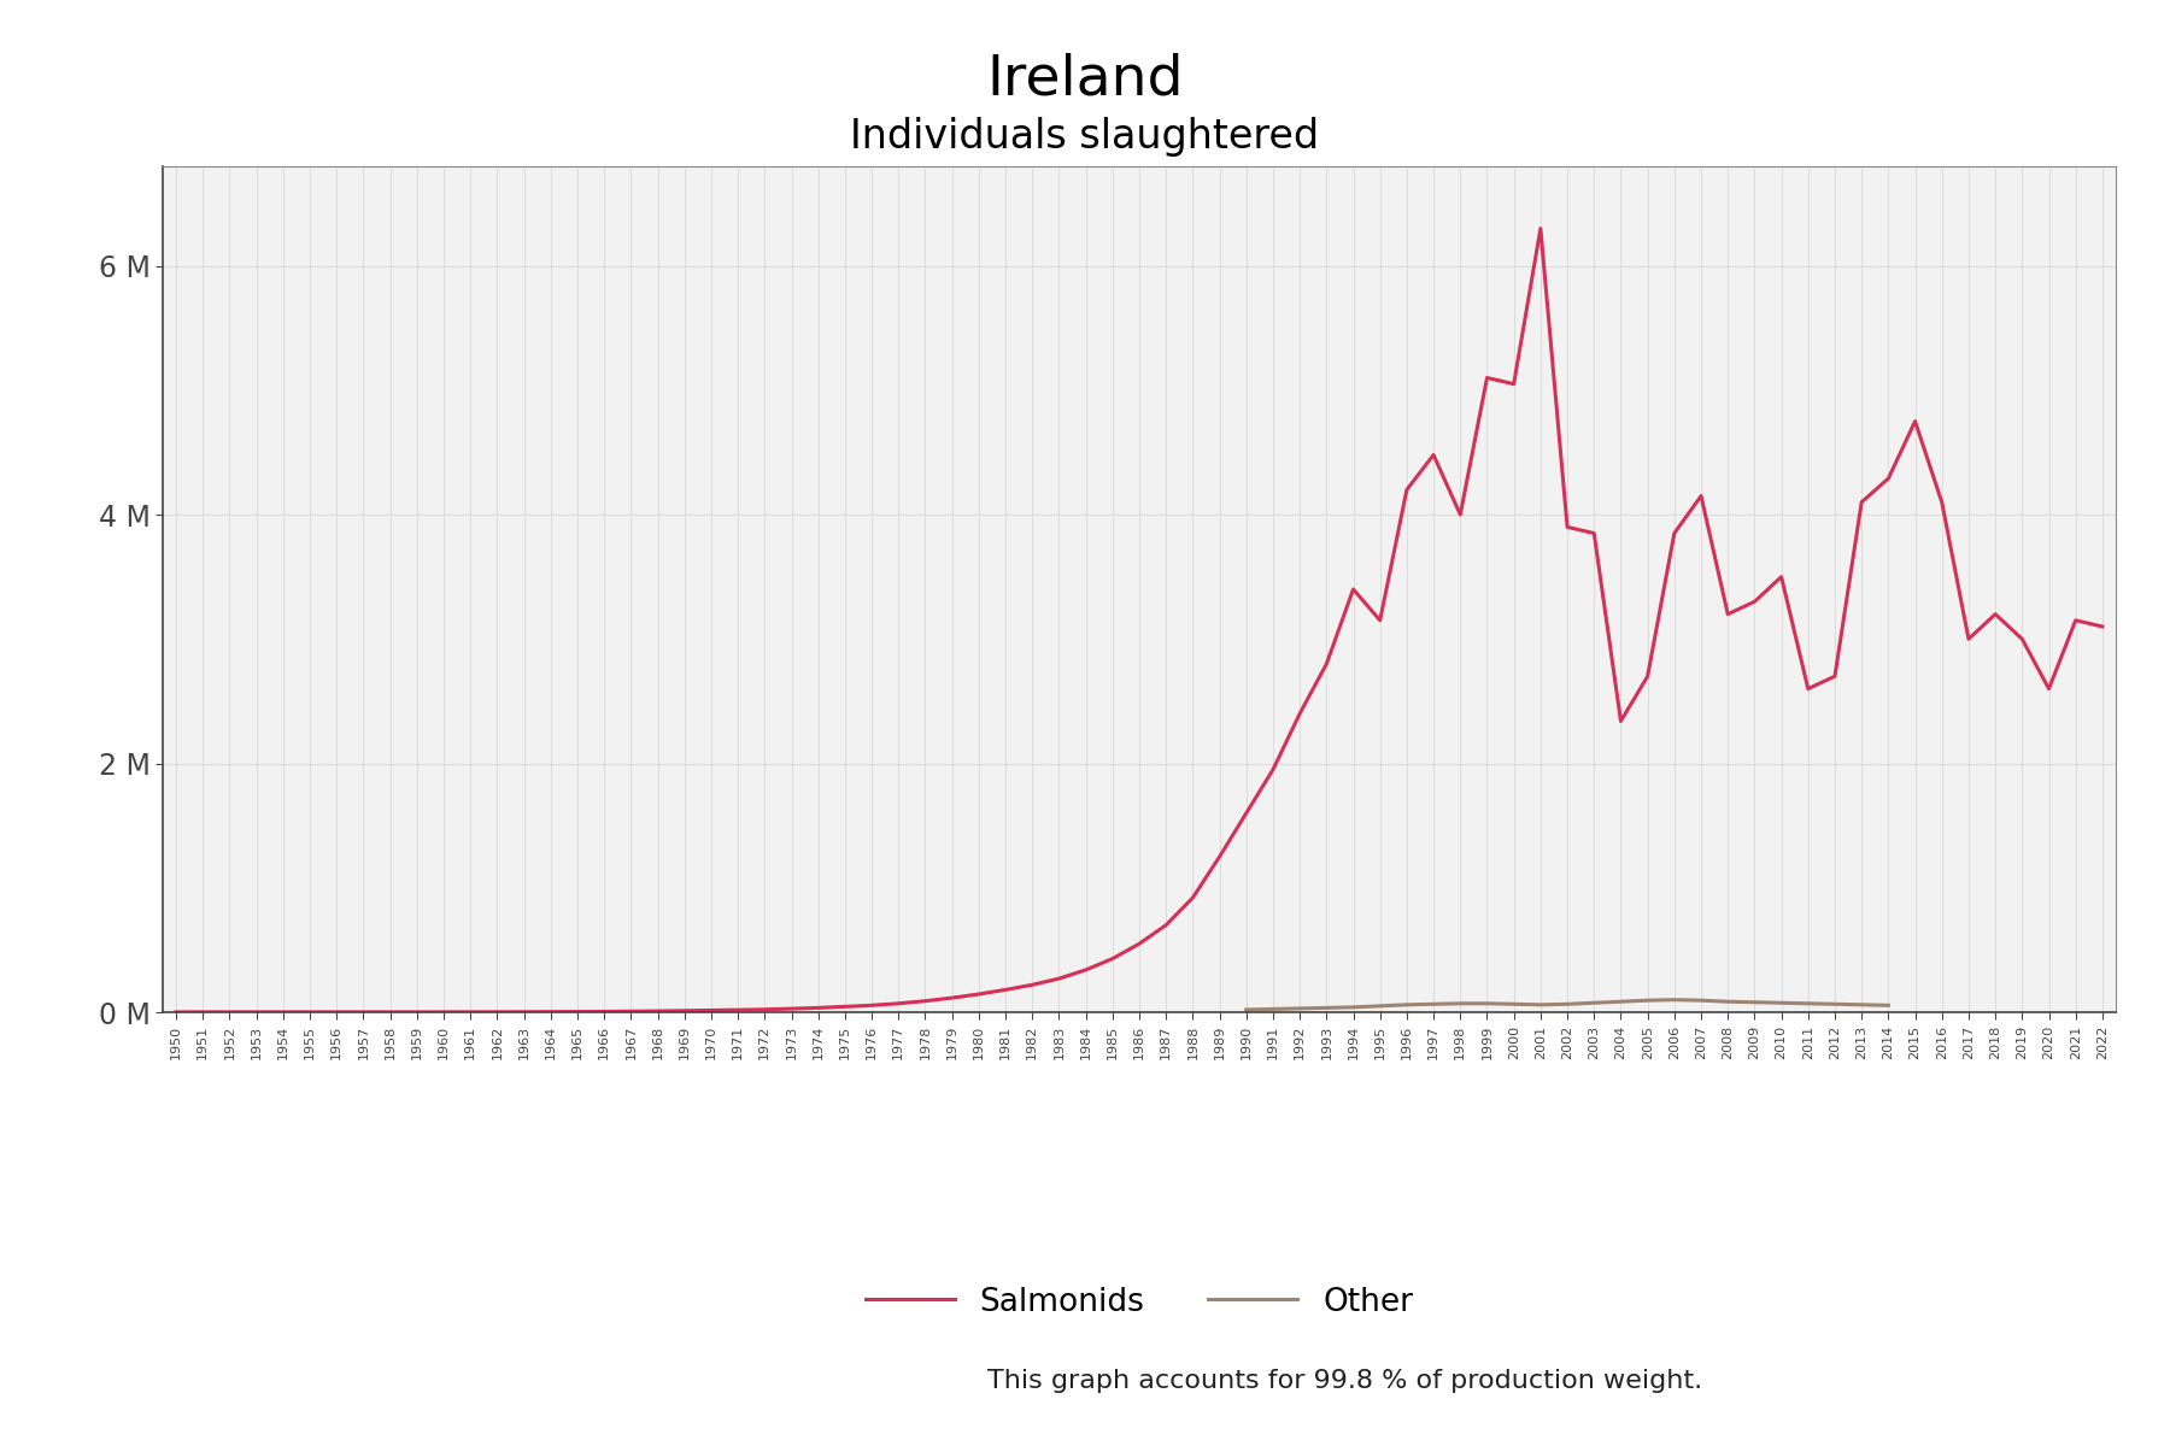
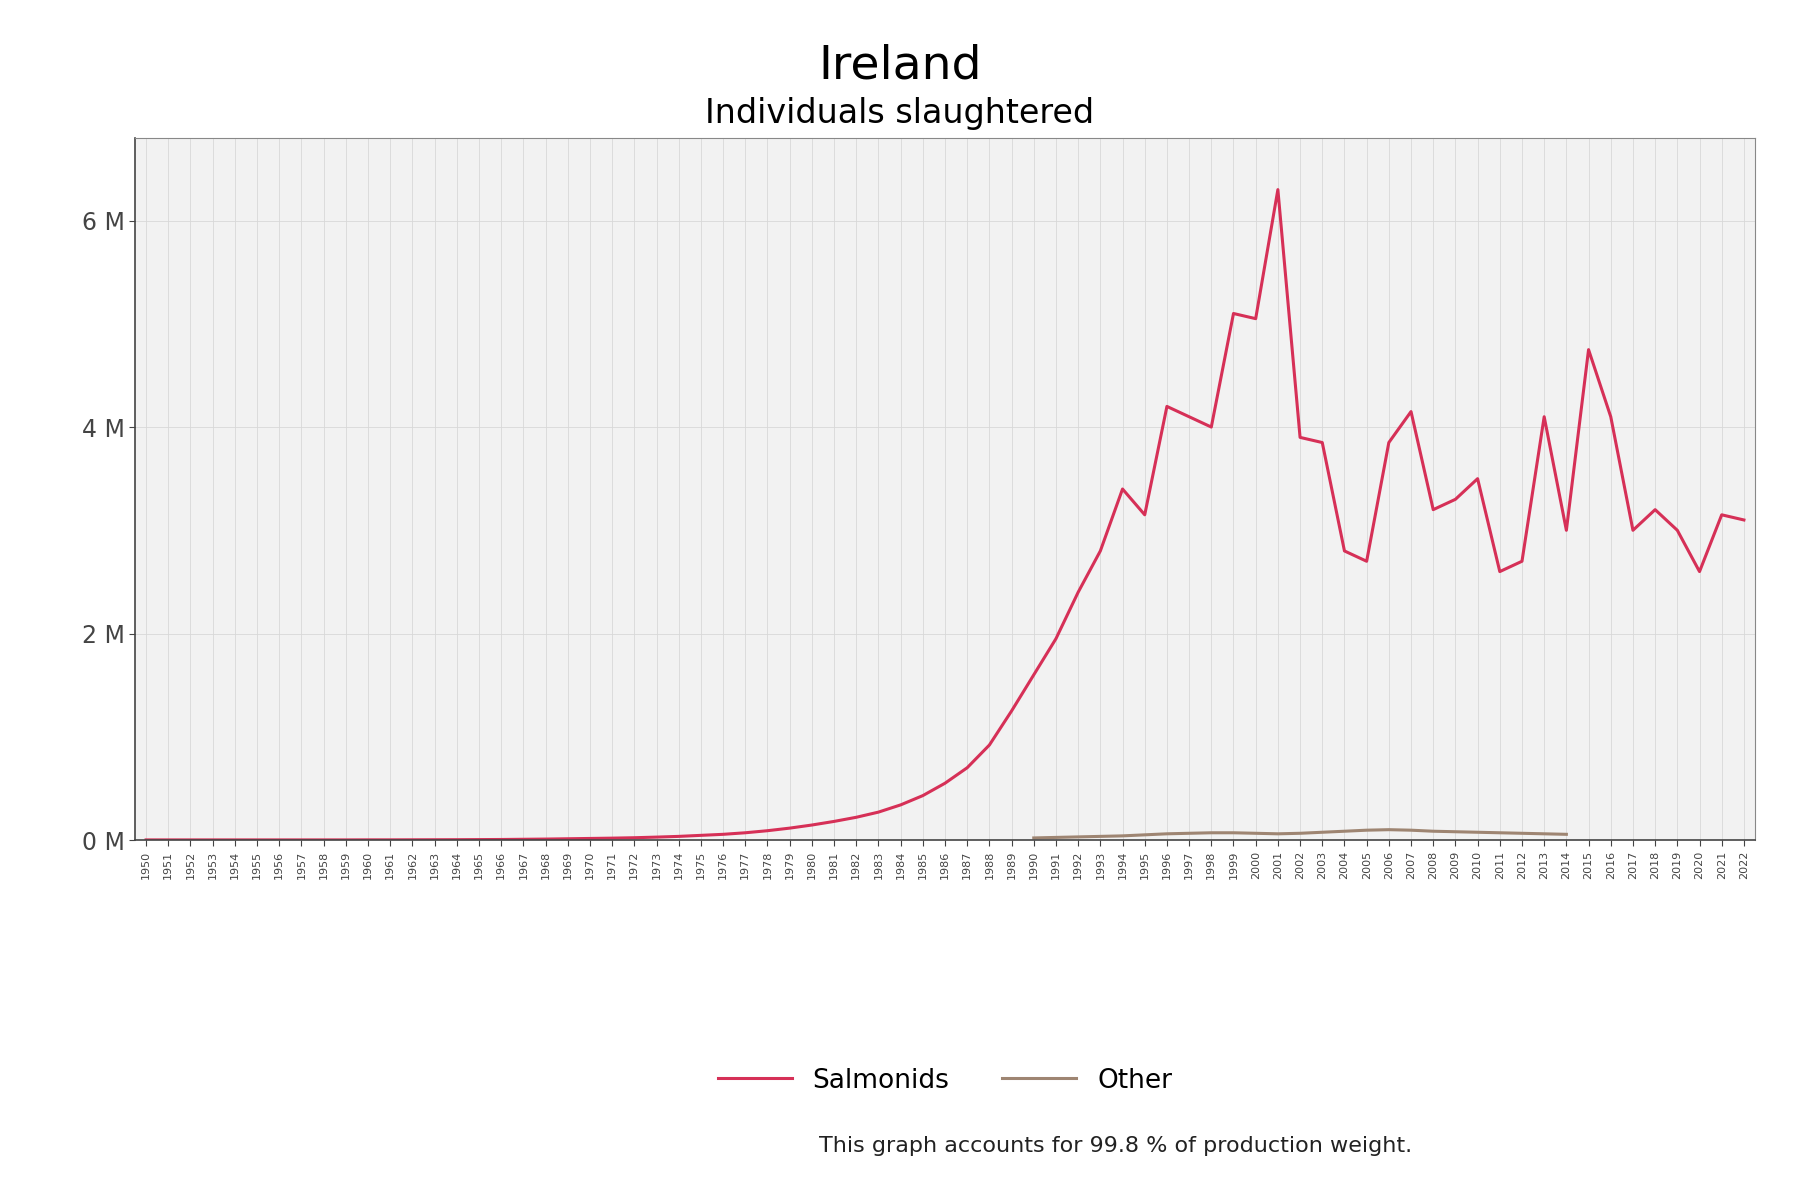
Salmonids/1997: 4.48 M -> 4.10 M
Salmonids/2004: 2.34 M -> 2.80 M
Salmonids/2014: 4.29 M -> 3.00 M
